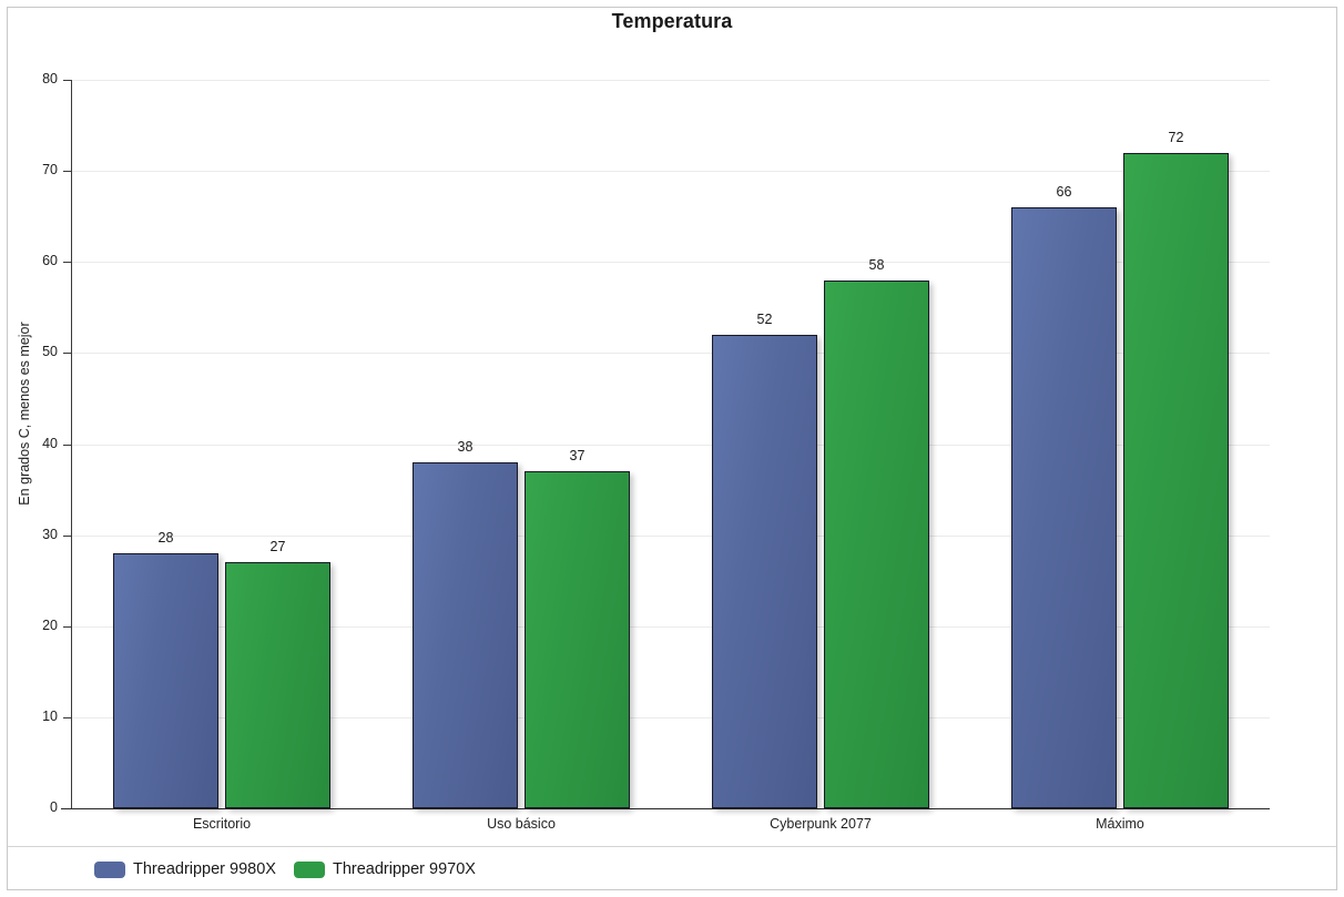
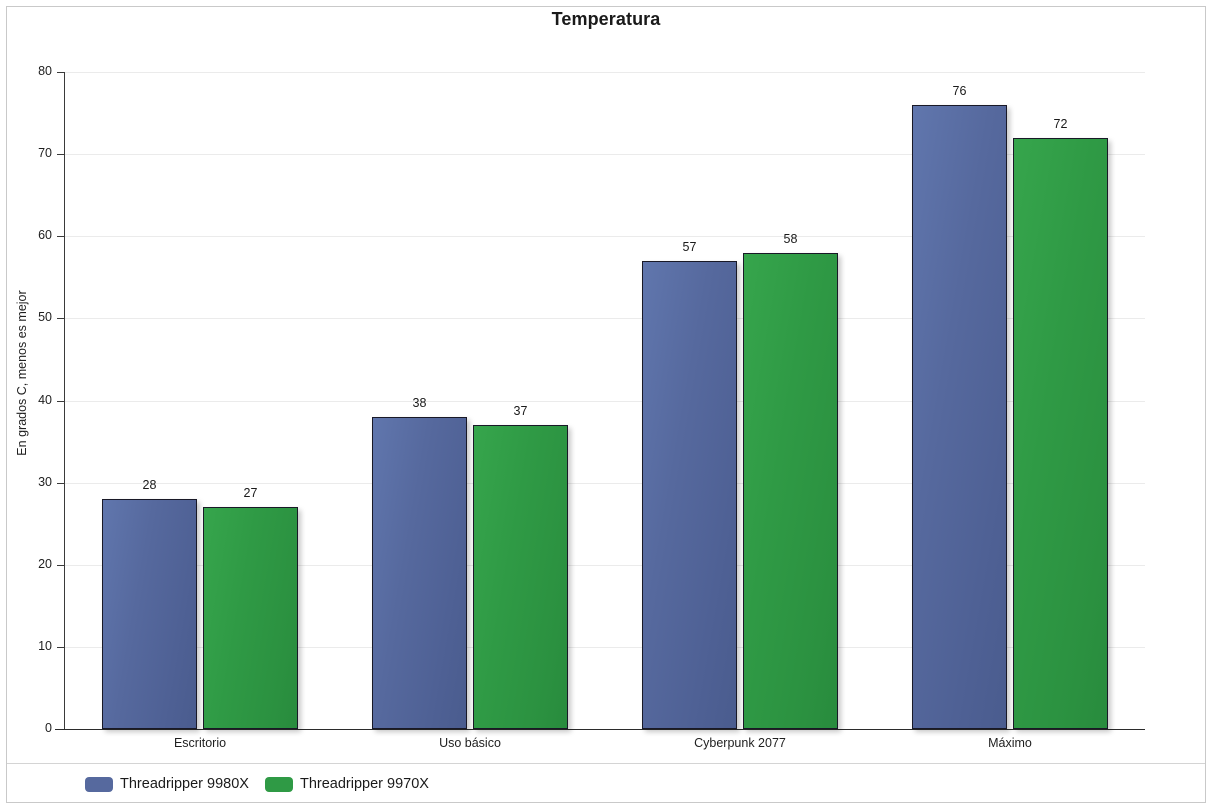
Threadripper 9980X/Cyberpunk 2077: 52 -> 57
Threadripper 9980X/Máximo: 66 -> 76
